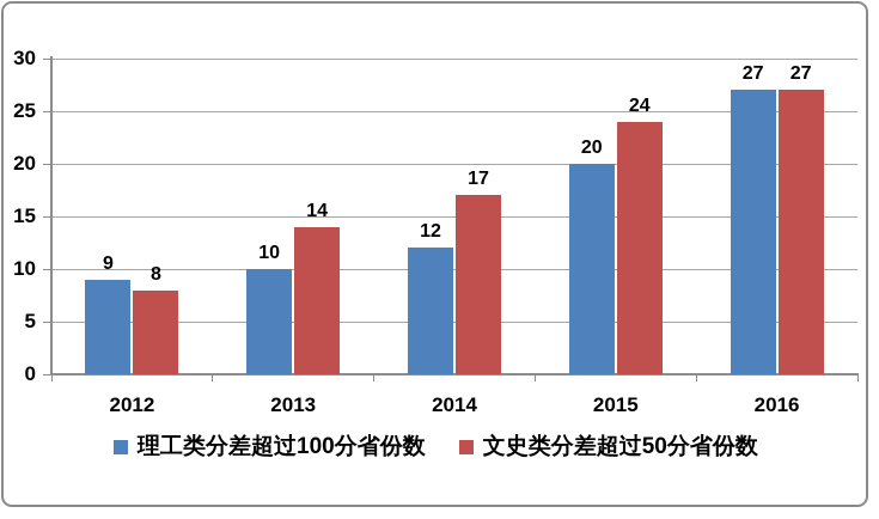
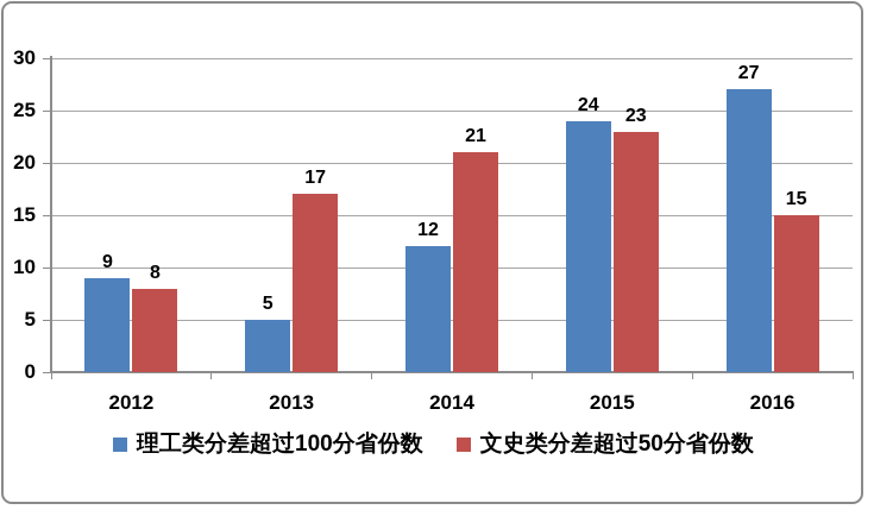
理工类分差超过100分省份数/2013: 10 -> 5
文史类分差超过50分省份数/2013: 14 -> 17
文史类分差超过50分省份数/2014: 17 -> 21
理工类分差超过100分省份数/2015: 20 -> 24
文史类分差超过50分省份数/2015: 24 -> 23
文史类分差超过50分省份数/2016: 27 -> 15
